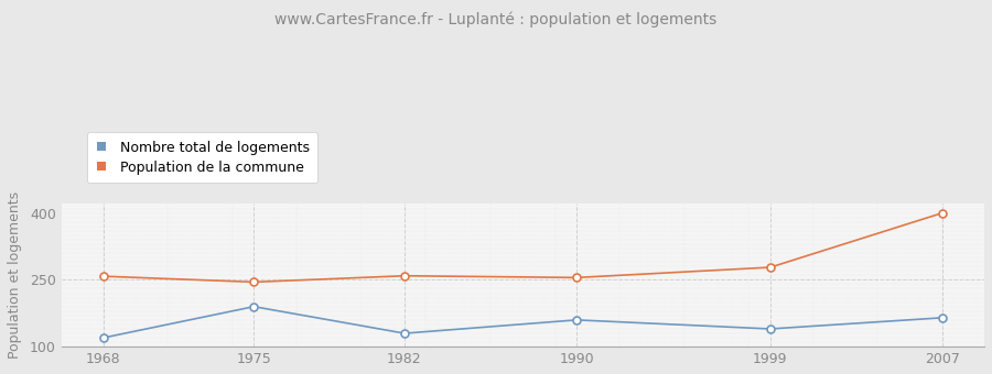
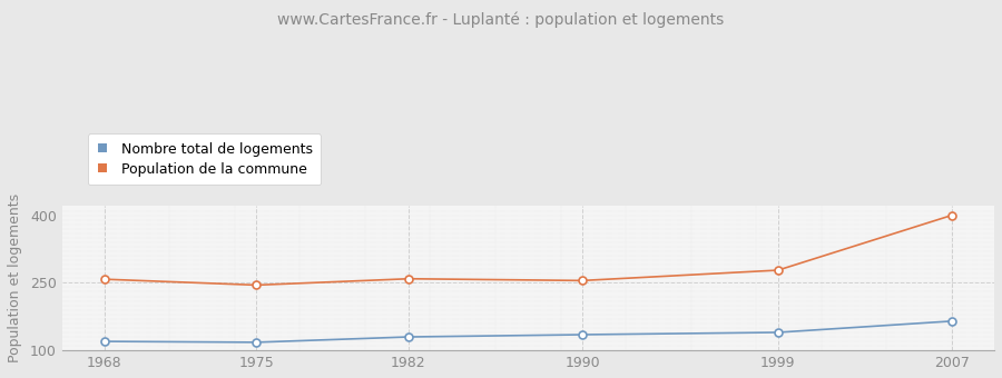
Nombre total de logements/1975: 190 -> 118
Nombre total de logements/1990: 160 -> 135
